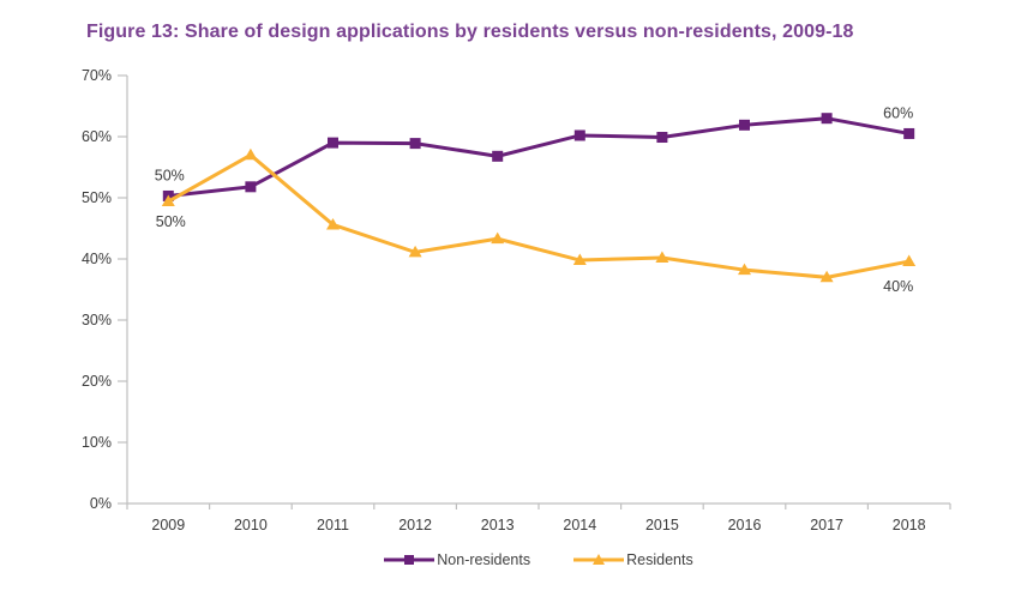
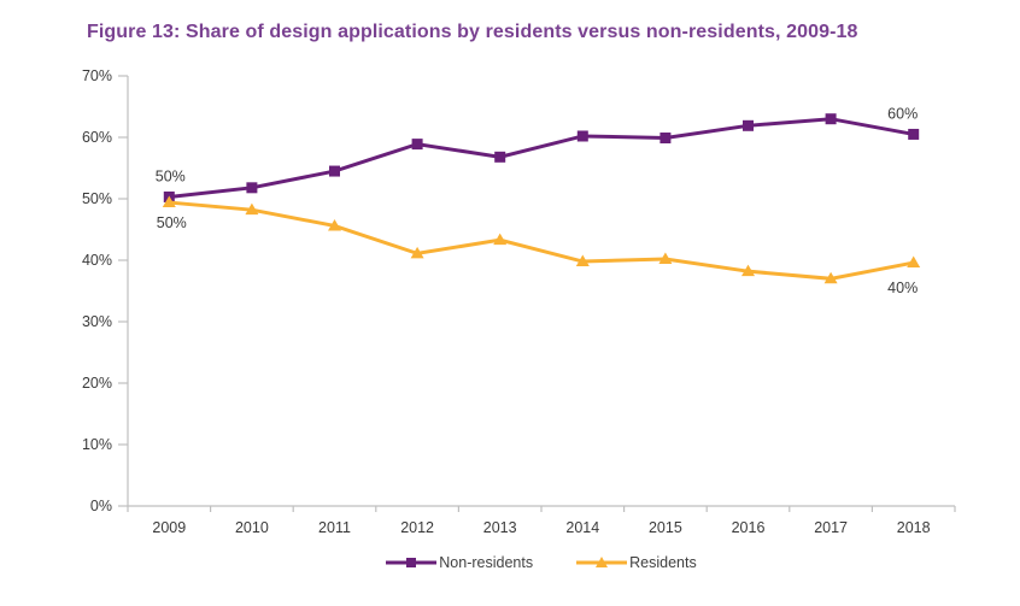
Residents/2010: 57% -> 48%
Non-residents/2011: 59% -> 54%
